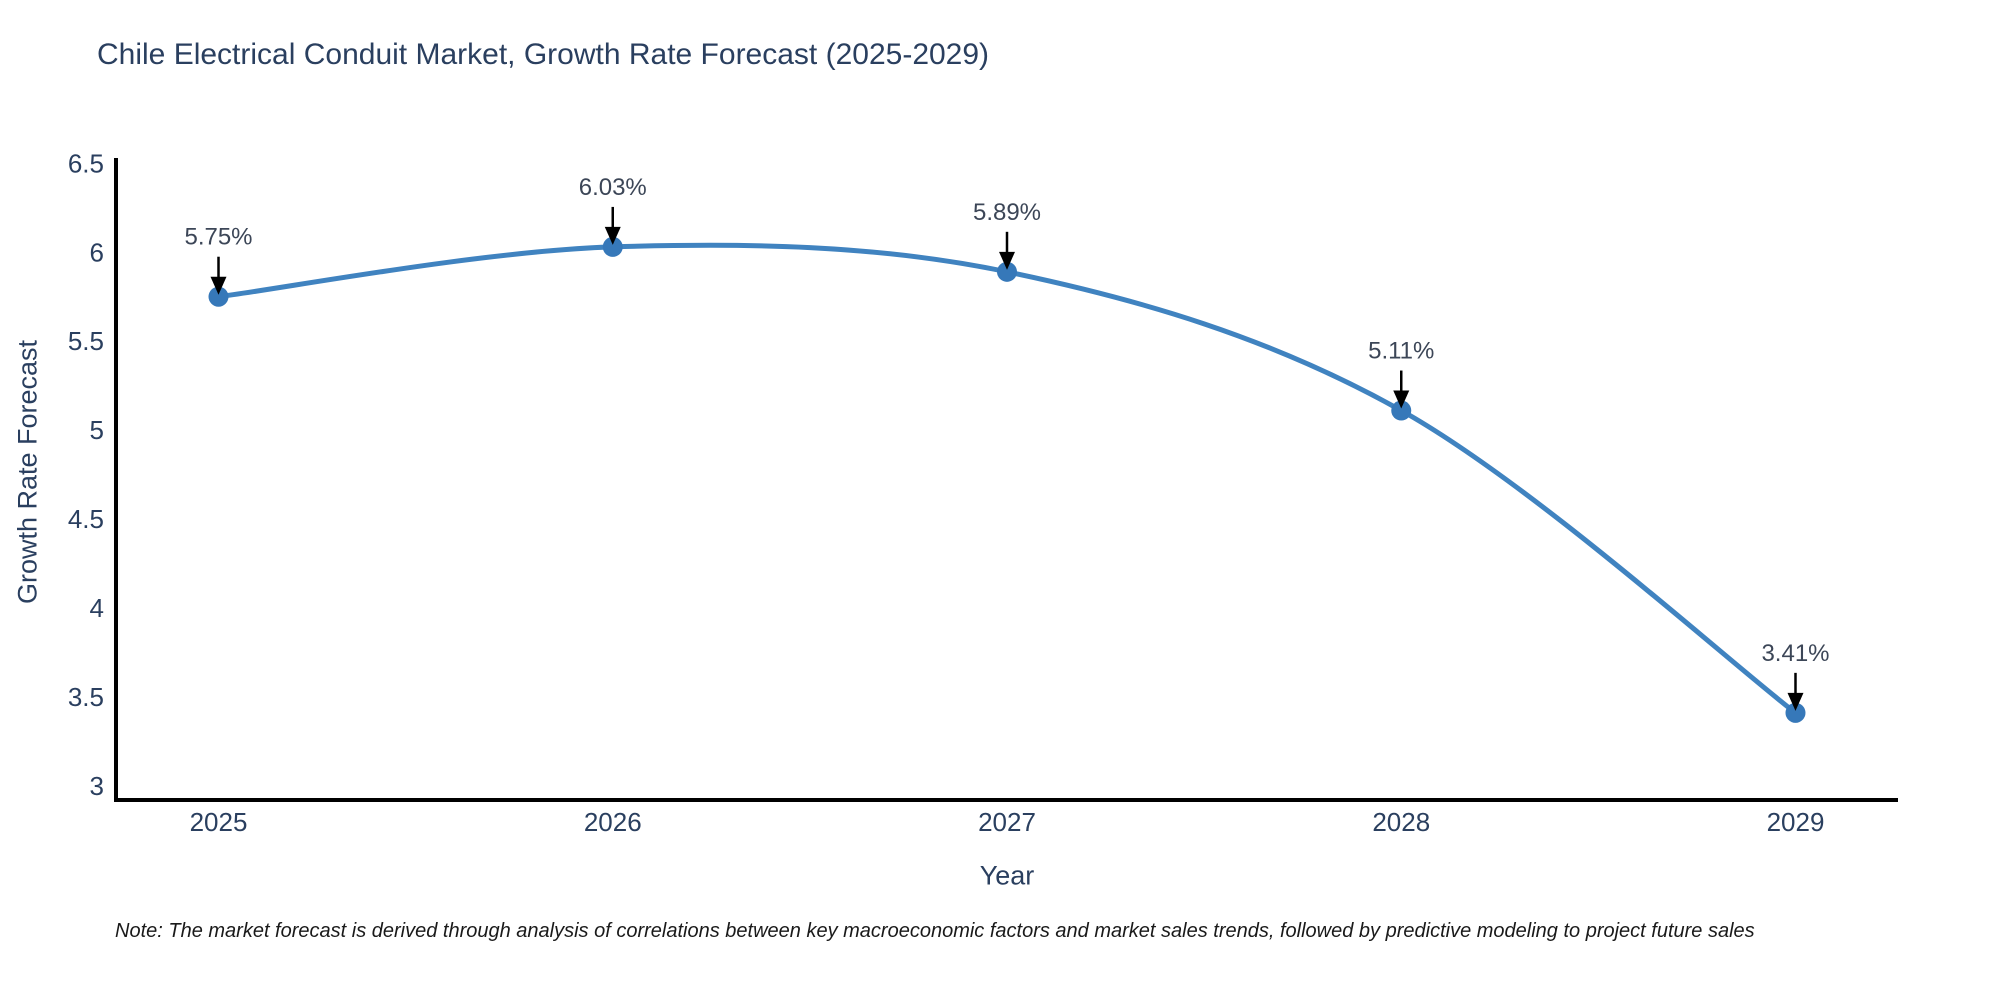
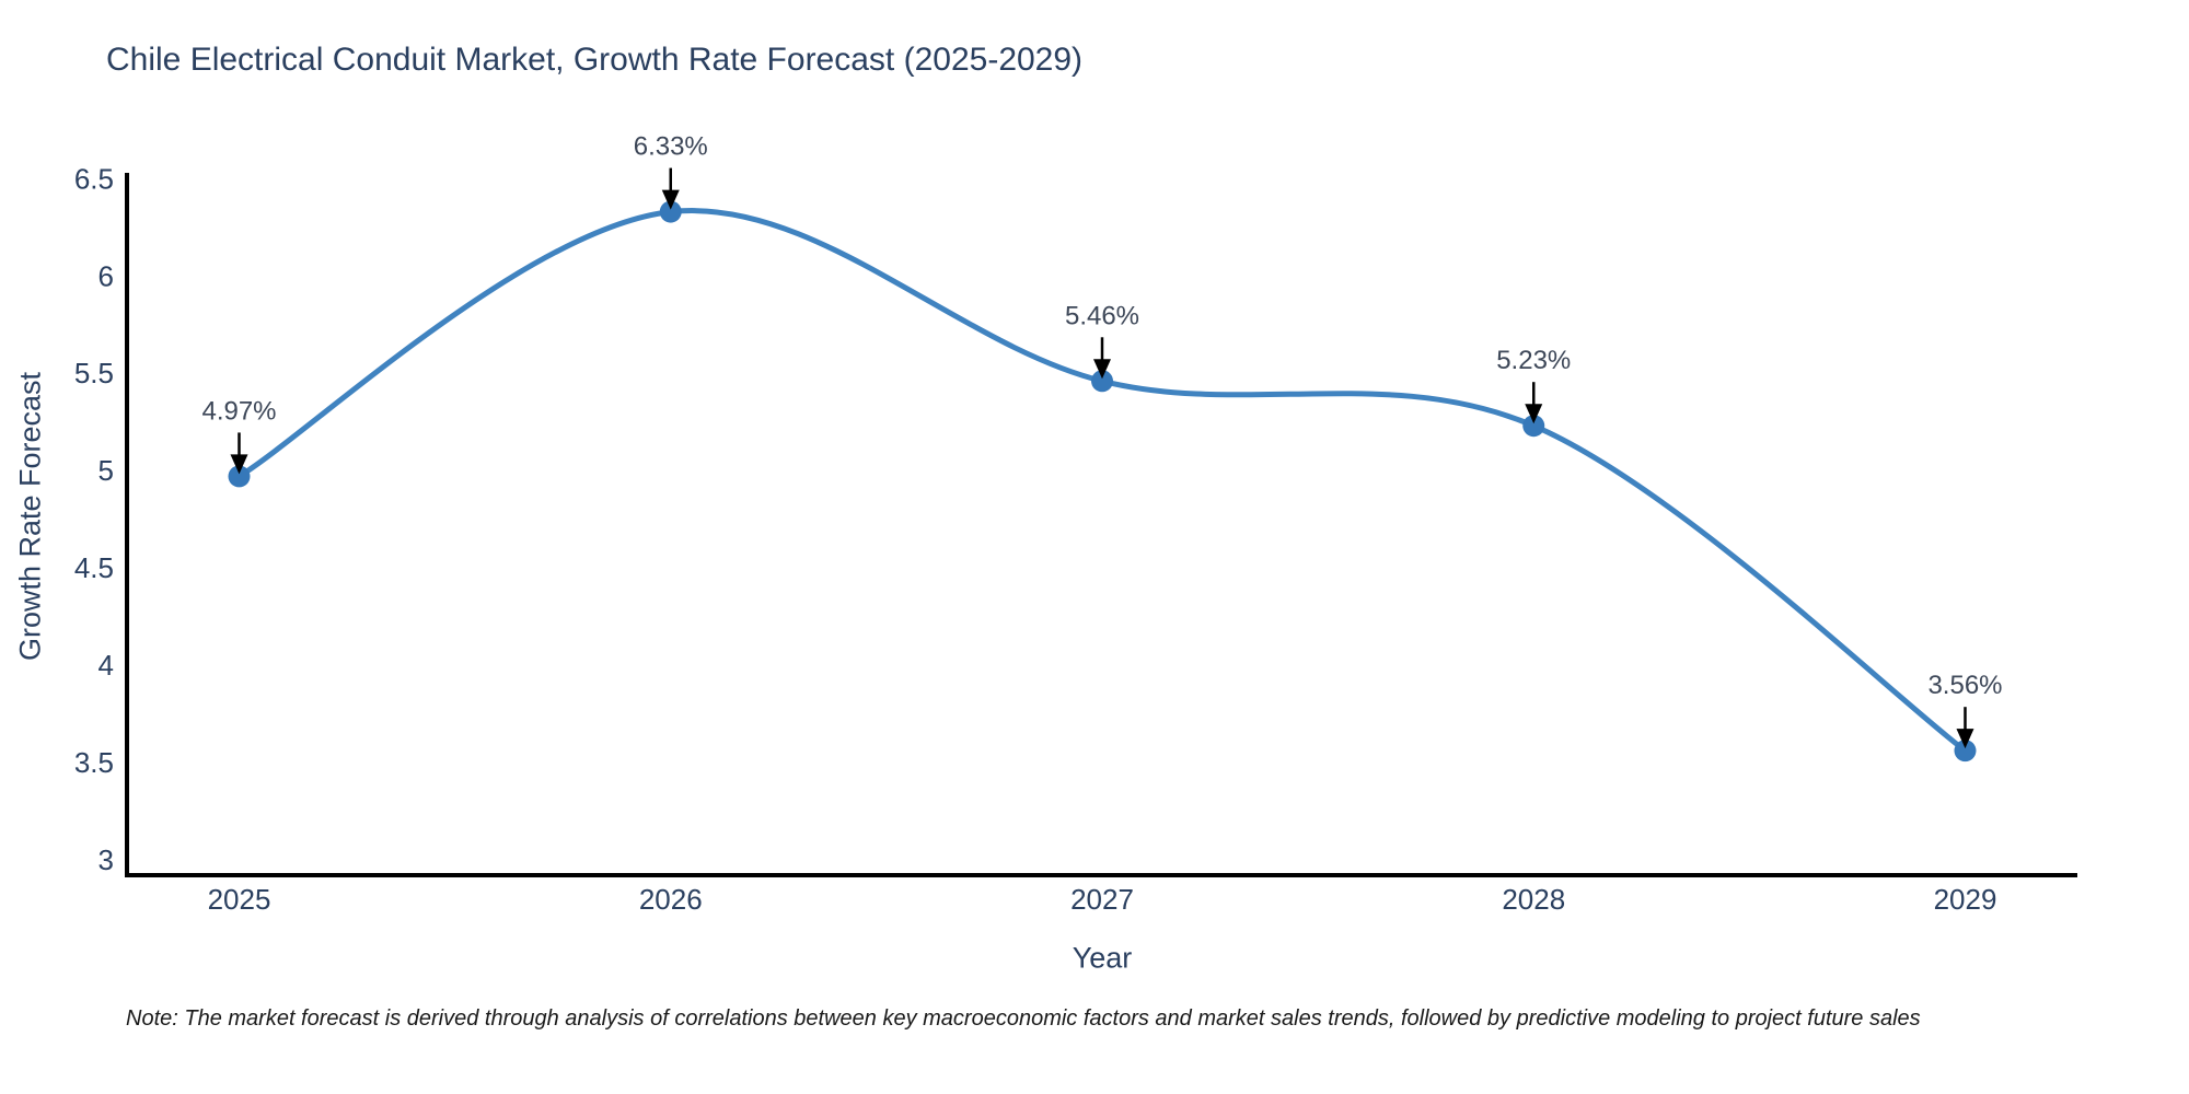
2025: 5.75% -> 4.97%
2026: 6.03% -> 6.33%
2027: 5.89% -> 5.46%
2028: 5.11% -> 5.23%
2029: 3.41% -> 3.56%
